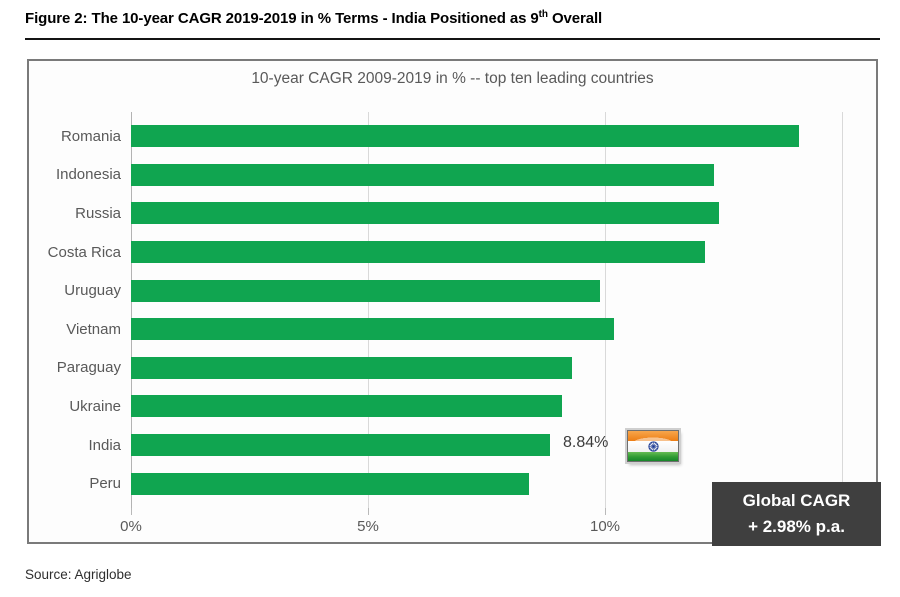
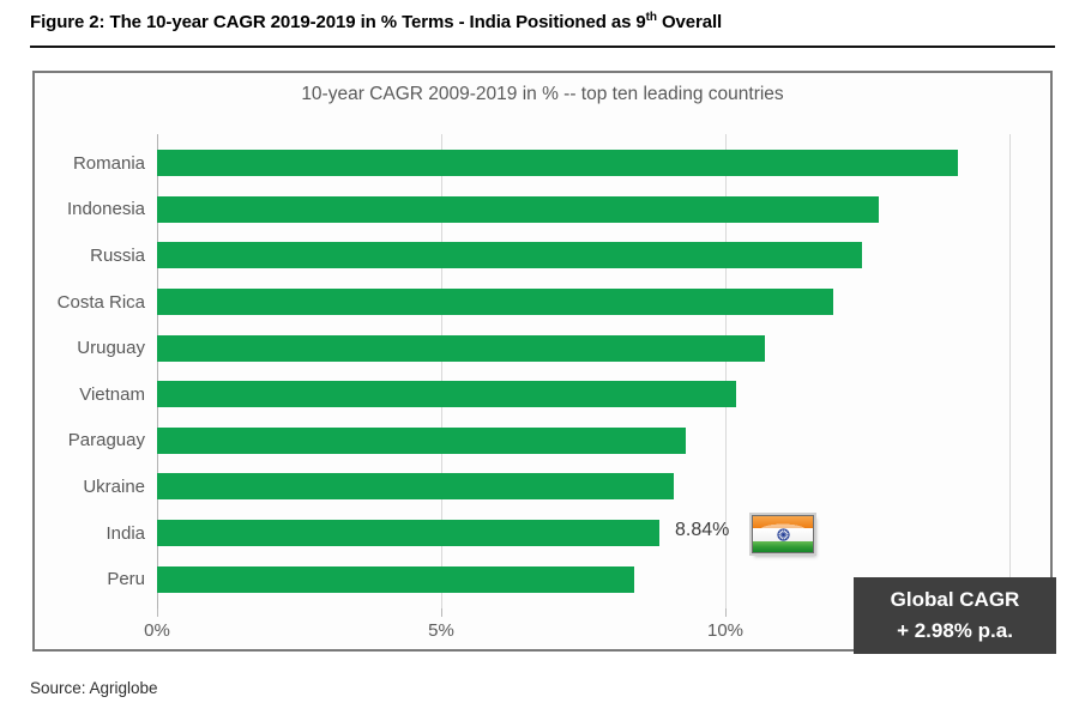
Indonesia: 12.3% -> 12.7%
Costa Rica: 12.1% -> 11.9%
Uruguay: 9.9% -> 10.7%
